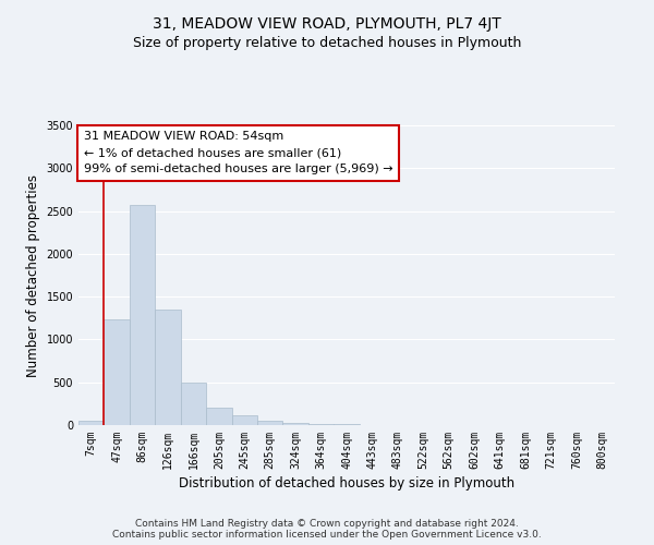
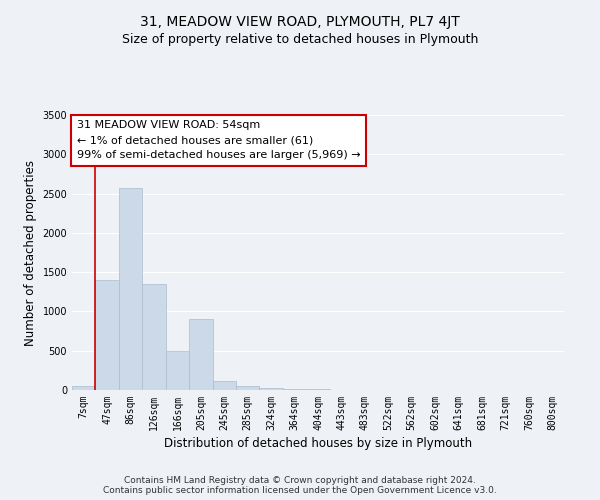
47sqm: 1240 -> 1400
205sqm: 200 -> 900
